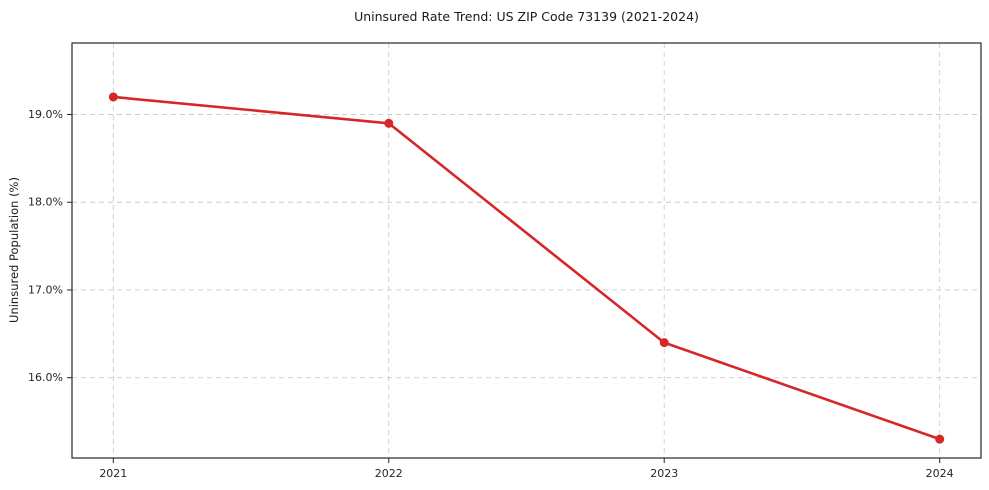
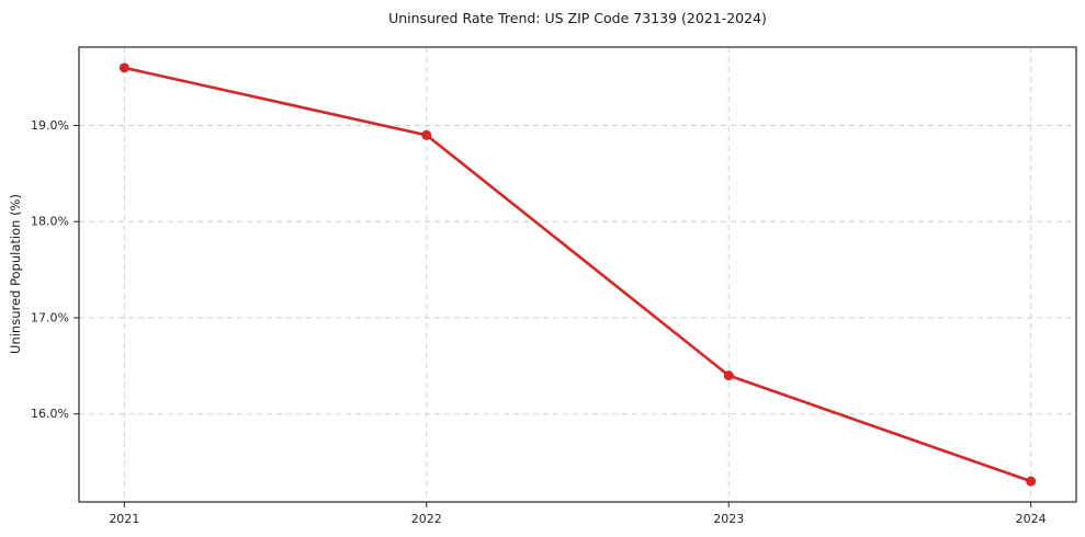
2021: 19.2% -> 19.6%
